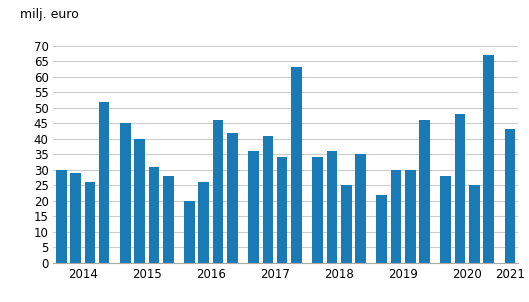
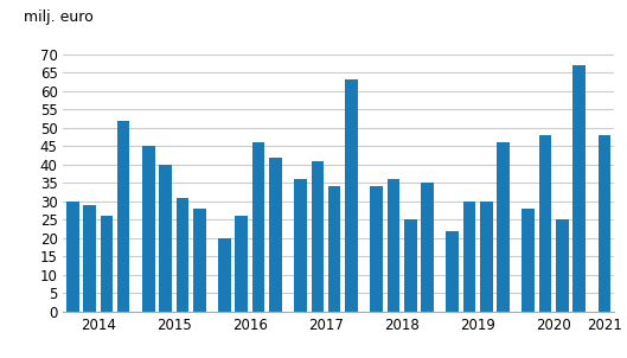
2021: 43 -> 48
